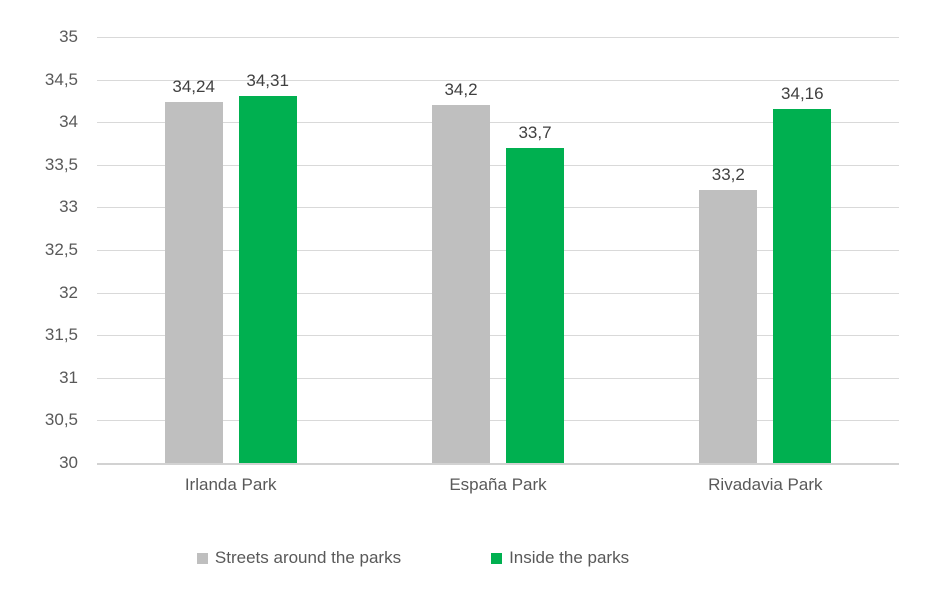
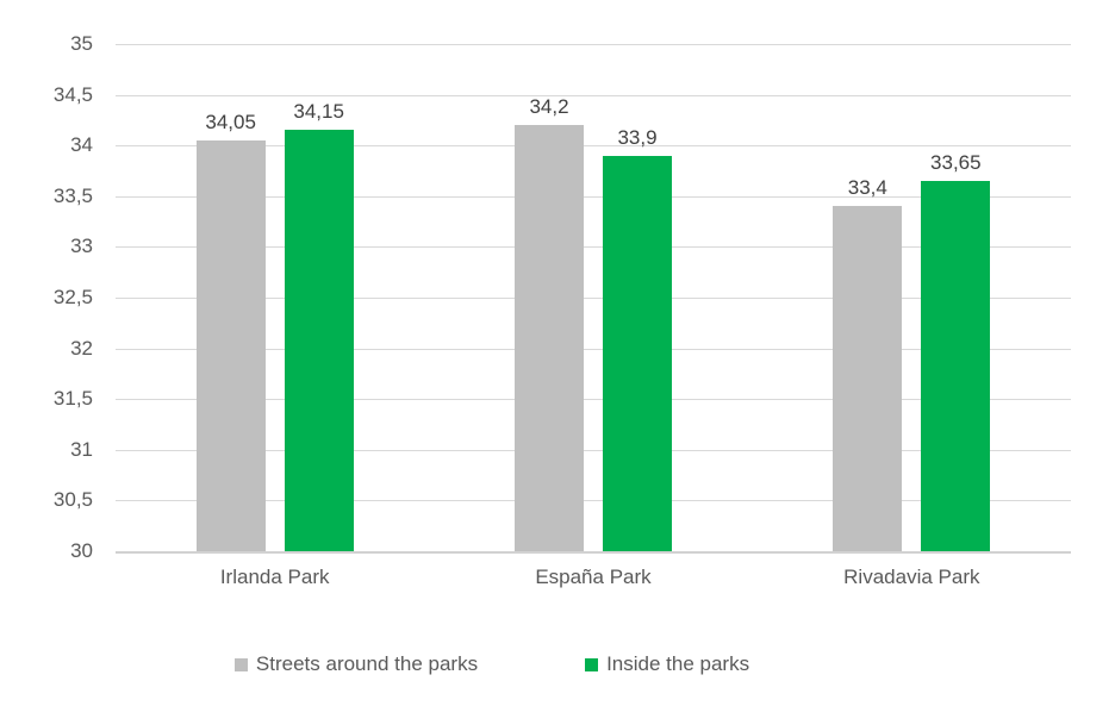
Streets around the parks/Irlanda Park: 34,24 -> 34,05
Inside the parks/Irlanda Park: 34,31 -> 34,15
Inside the parks/España Park: 33,7 -> 33,9
Streets around the parks/Rivadavia Park: 33,2 -> 33,4
Inside the parks/Rivadavia Park: 34,16 -> 33,65
